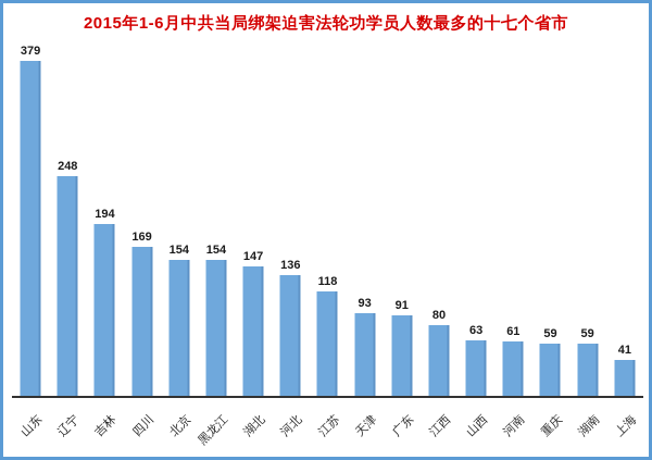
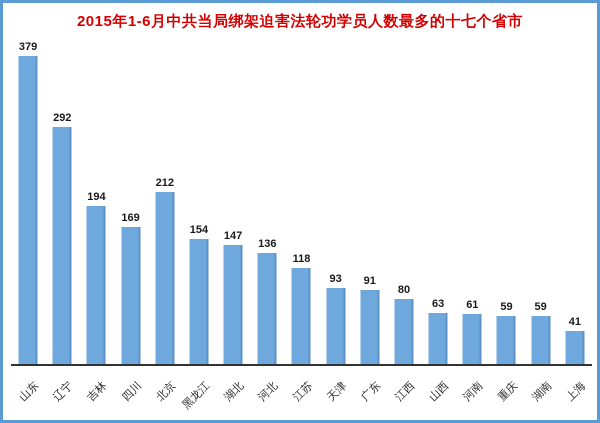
辽宁: 248 -> 292
北京: 154 -> 212
